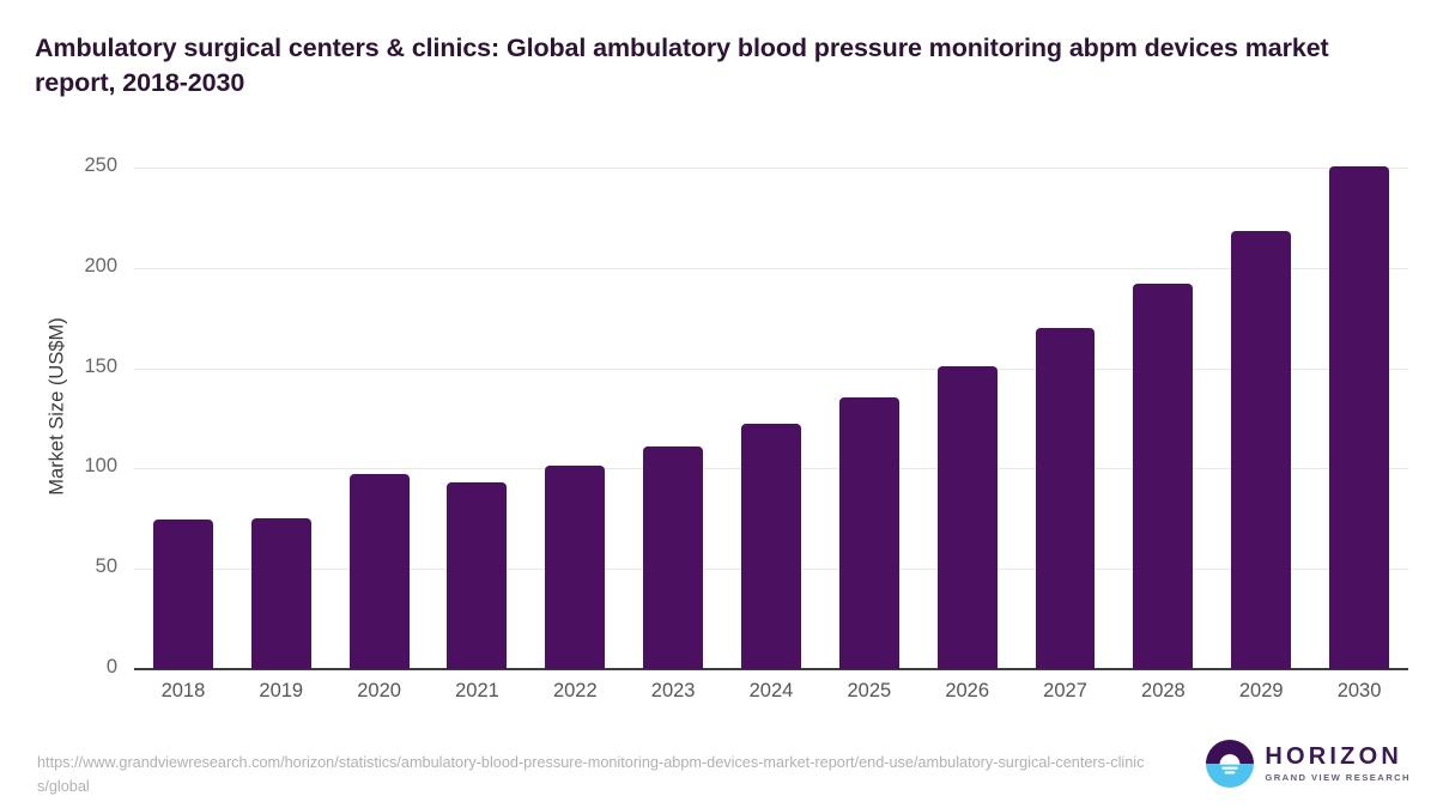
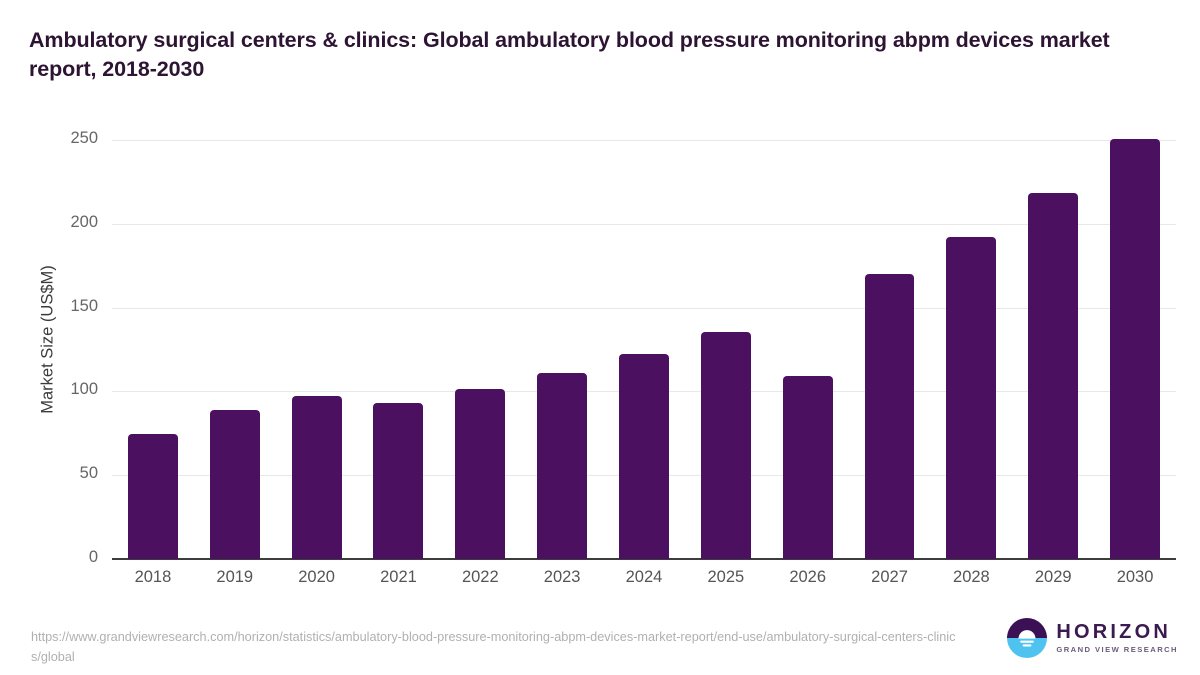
2019: 75 -> 89
2026: 151 -> 109
